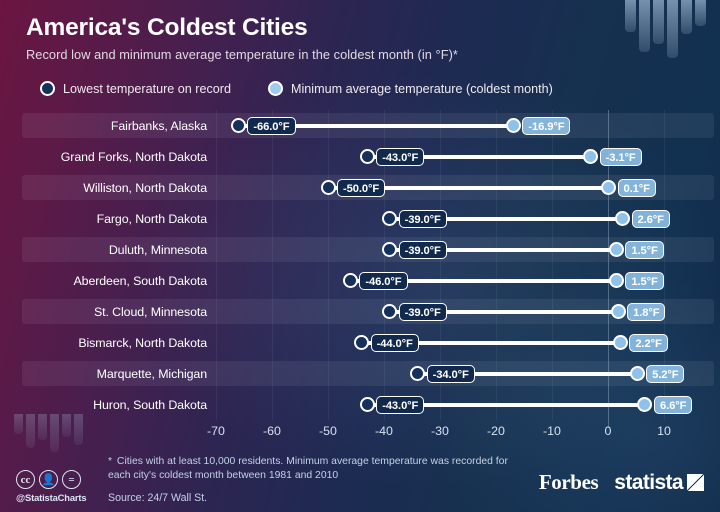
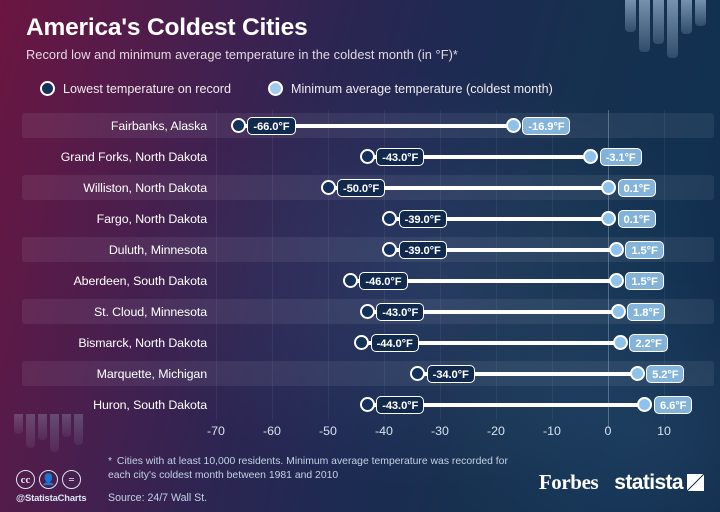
Minimum average temperature (coldest month)/Fargo, North Dakota: 2.6°F -> 0.1°F
Lowest temperature on record/St. Cloud, Minnesota: -39.0°F -> -43.0°F
